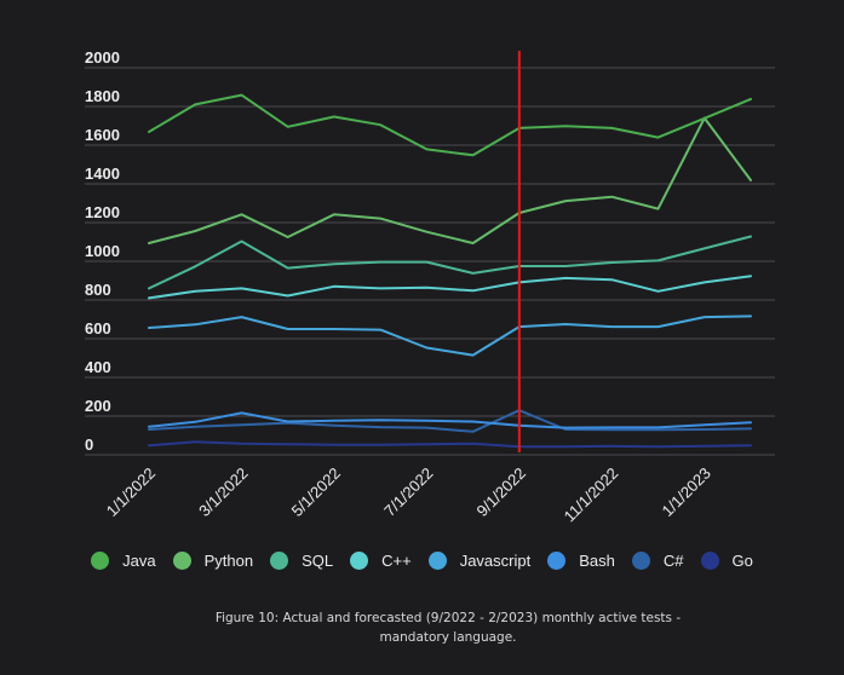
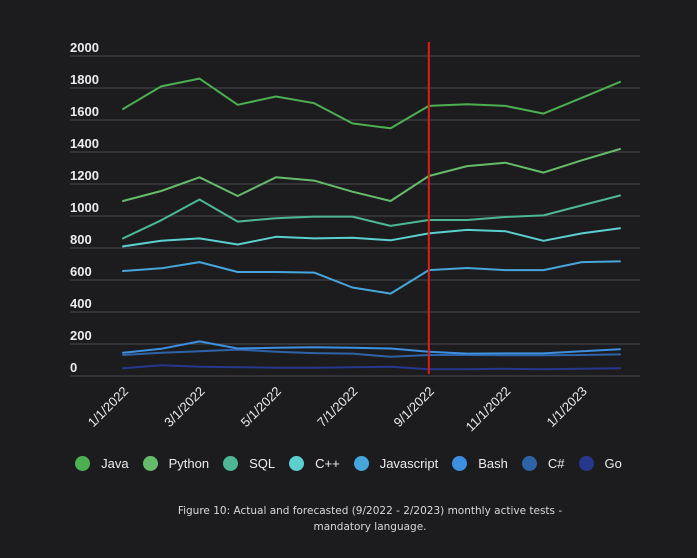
C#/9/1/2022: 230 -> 130
Python/1/1/2023: 1740 -> 1350
